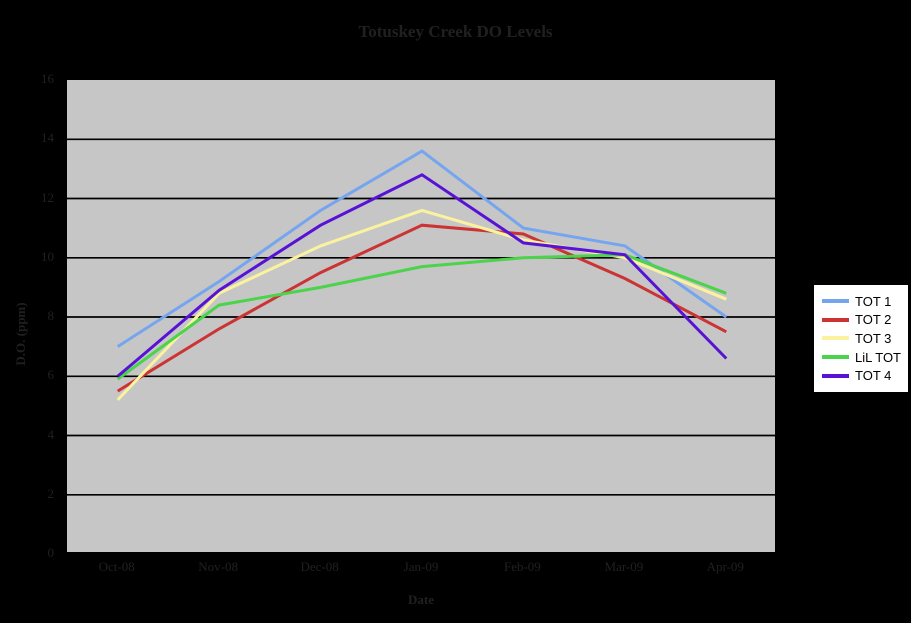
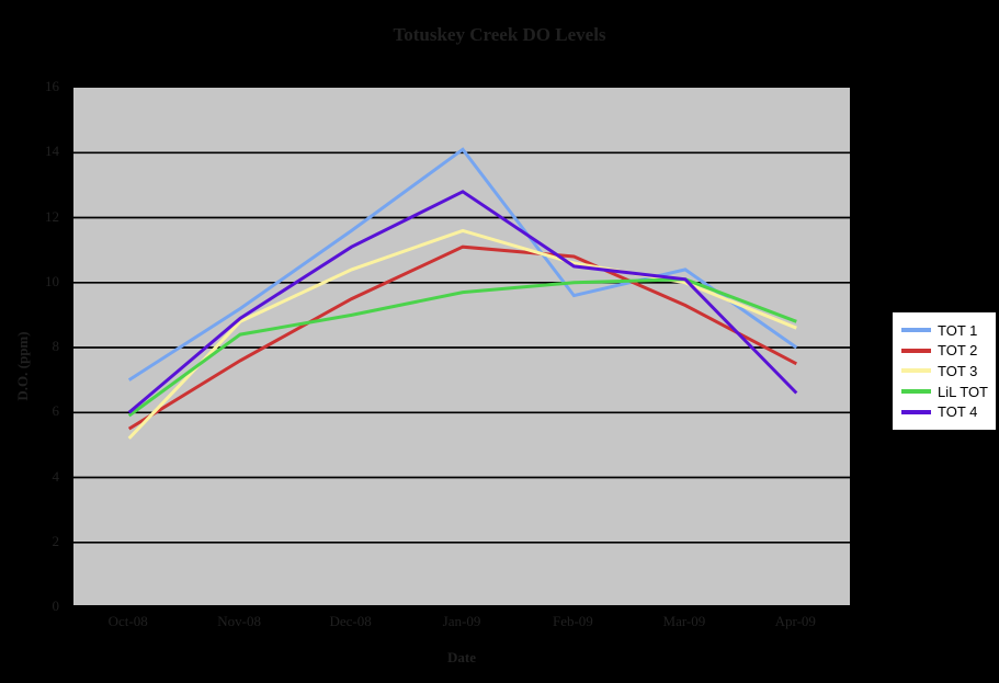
TOT 1/Jan-09: 13.6 -> 14.1
TOT 1/Feb-09: 11.0 -> 9.6
